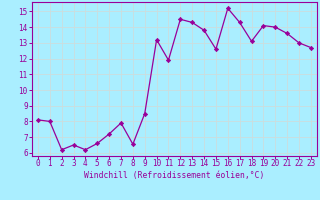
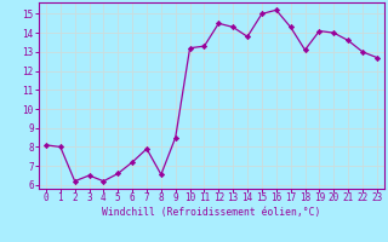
11: 11.9 -> 13.3
15: 12.6 -> 15.0
